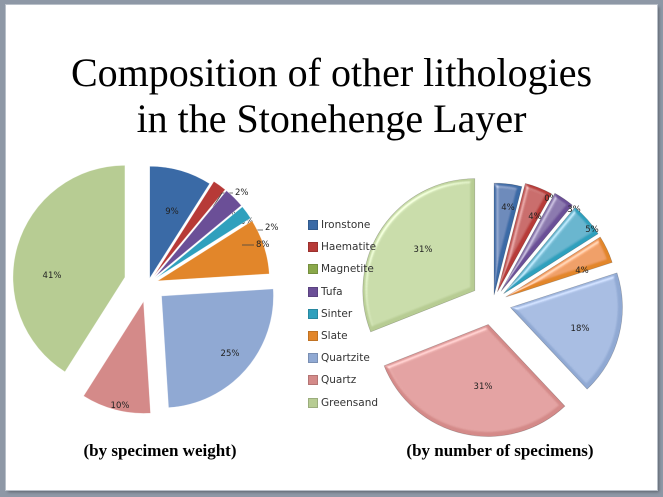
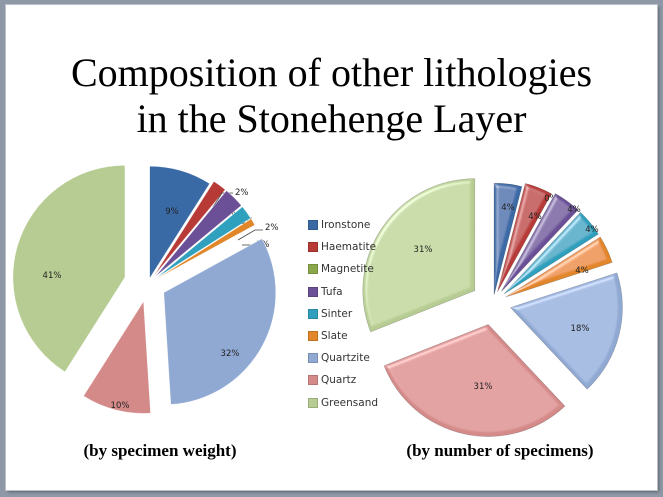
(by specimen weight)/Slate: 8% -> 1%
(by specimen weight)/Quartzite: 25% -> 32%
(by number of specimens)/Tufa: 3% -> 4%
(by number of specimens)/Sinter: 5% -> 4%
